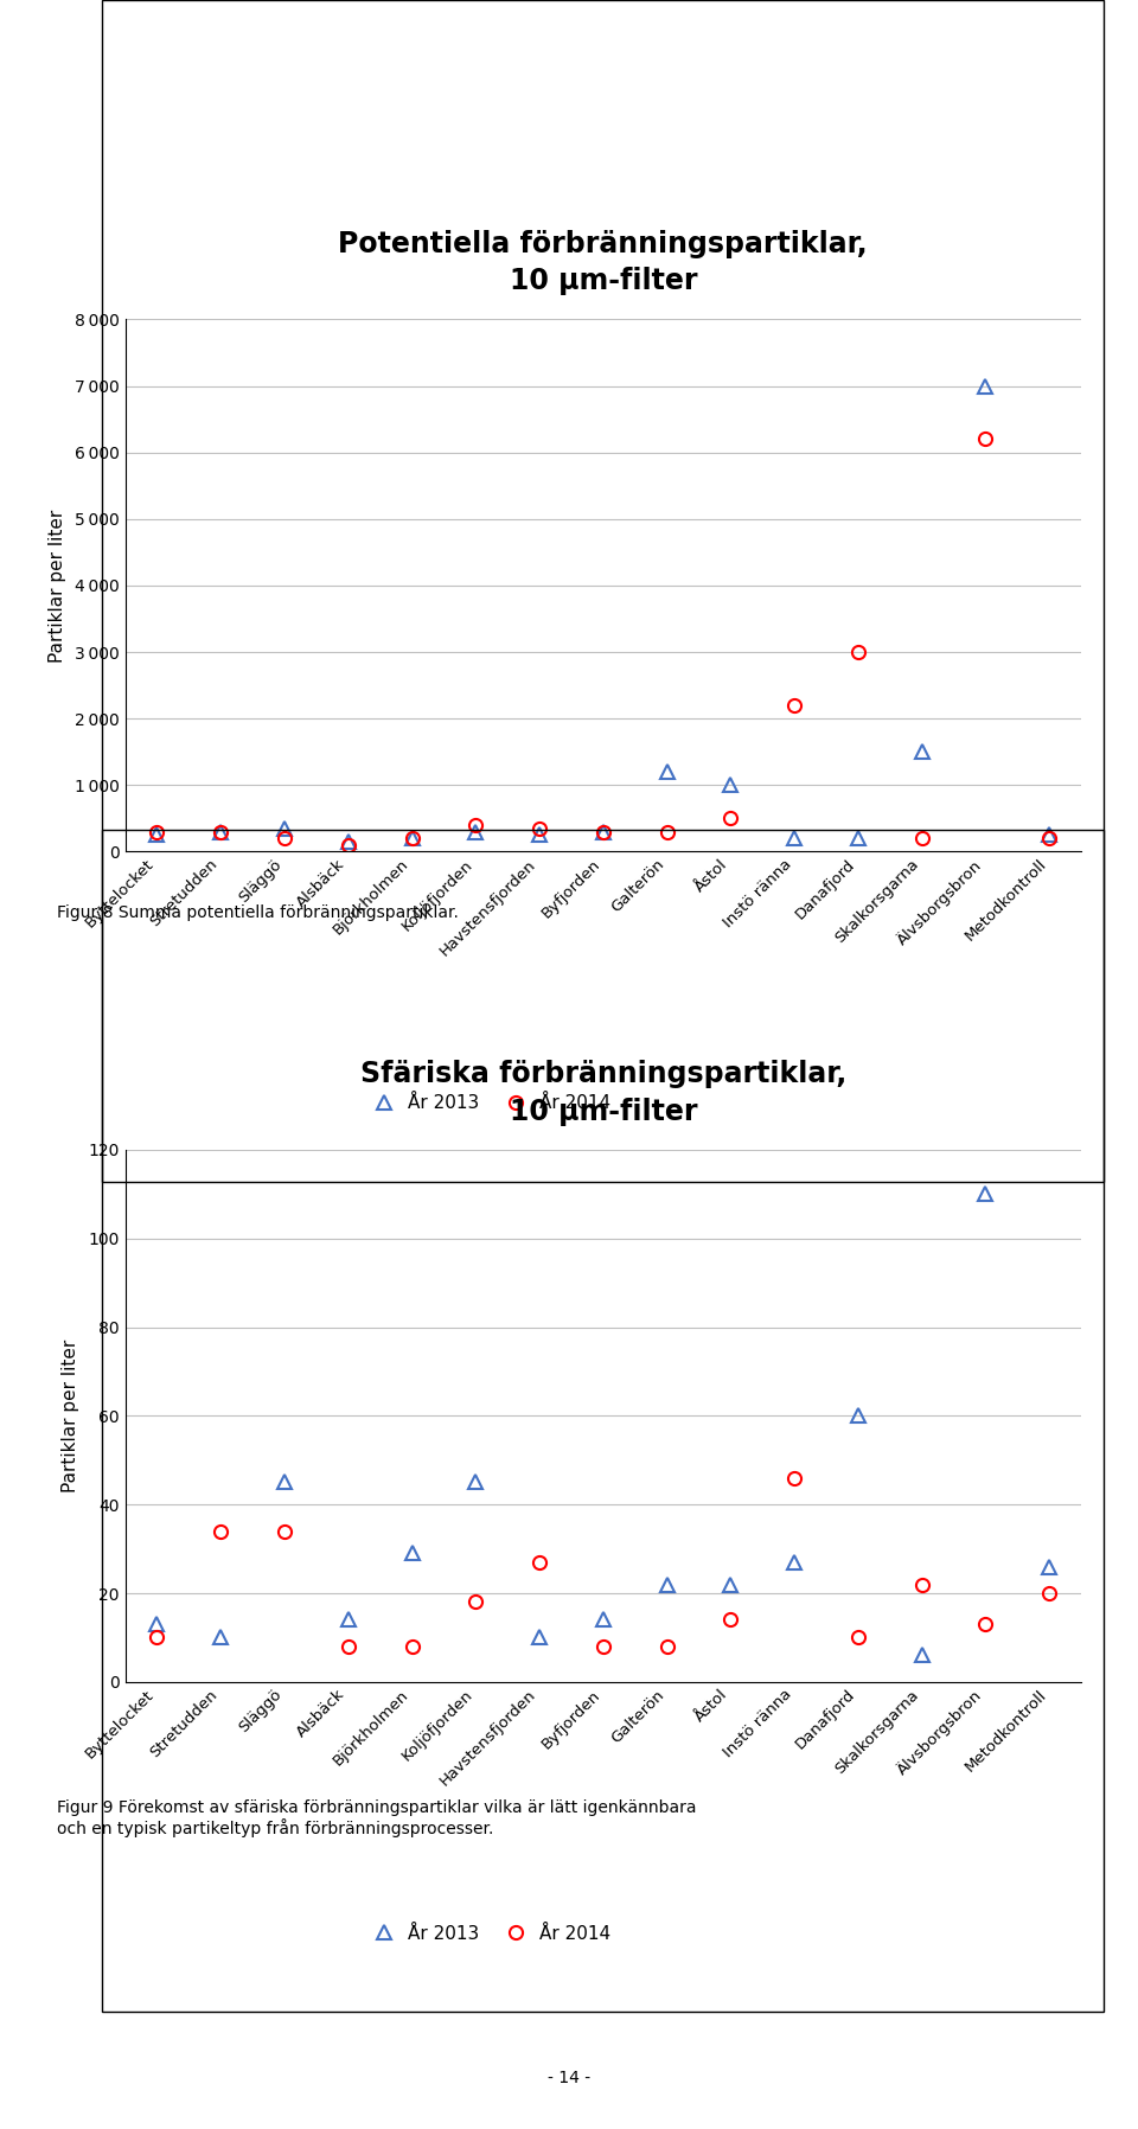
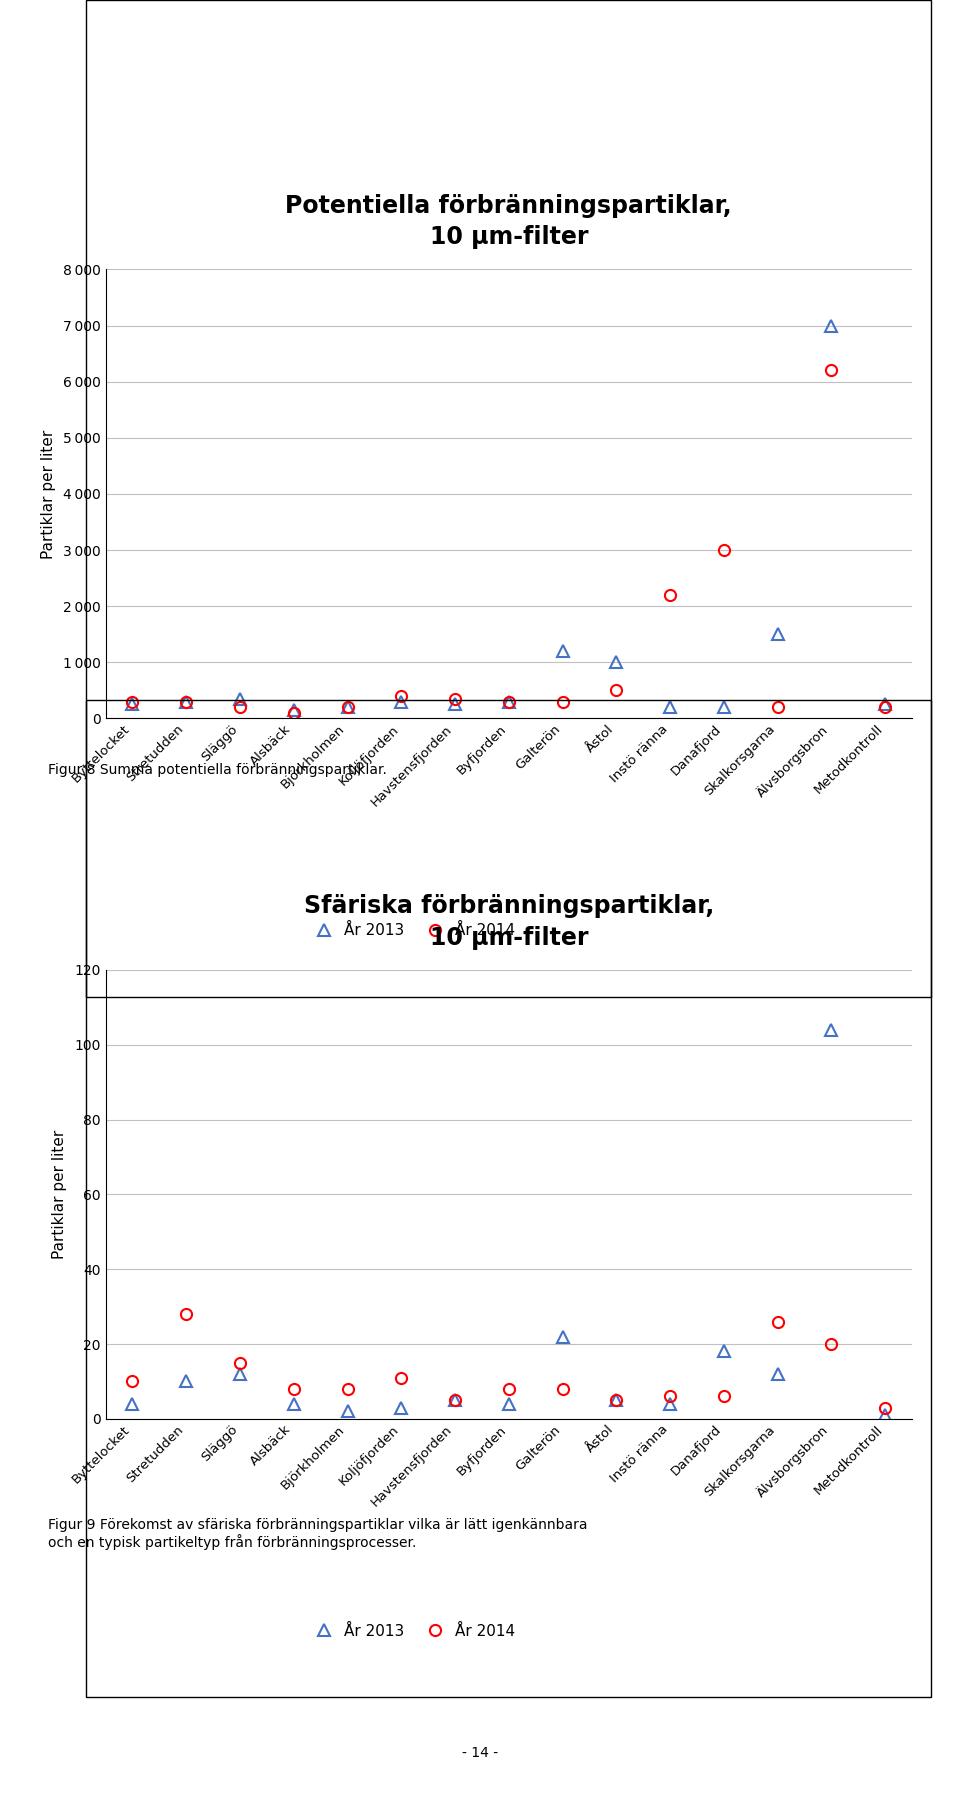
Sfäriska förbränningspartiklar, 10 µm-filter/År 2013/Byttelocket: 13 -> 4
Sfäriska förbränningspartiklar, 10 µm-filter/År 2014/Stretudden: 34 -> 28
Sfäriska förbränningspartiklar, 10 µm-filter/År 2013/Släggö: 45 -> 12
Sfäriska förbränningspartiklar, 10 µm-filter/År 2014/Släggö: 34 -> 15
Sfäriska förbränningspartiklar, 10 µm-filter/År 2013/Alsbäck: 14 -> 4
Sfäriska förbränningspartiklar, 10 µm-filter/År 2013/Björkholmen: 29 -> 2
Sfäriska förbränningspartiklar, 10 µm-filter/År 2013/Koljöfjorden: 45 -> 3
Sfäriska förbränningspartiklar, 10 µm-filter/År 2014/Koljöfjorden: 18 -> 11
Sfäriska förbränningspartiklar, 10 µm-filter/År 2013/Havstensfjorden: 10 -> 5
Sfäriska förbränningspartiklar, 10 µm-filter/År 2014/Havstensfjorden: 27 -> 5
Sfäriska förbränningspartiklar, 10 µm-filter/År 2013/Byfjorden: 14 -> 4
Sfäriska förbränningspartiklar, 10 µm-filter/År 2013/Åstol: 22 -> 5
Sfäriska förbränningspartiklar, 10 µm-filter/År 2014/Åstol: 14 -> 5
Sfäriska förbränningspartiklar, 10 µm-filter/År 2013/Instö ränna: 27 -> 4
Sfäriska förbränningspartiklar, 10 µm-filter/År 2014/Instö ränna: 46 -> 6
Sfäriska förbränningspartiklar, 10 µm-filter/År 2013/Danafjord: 60 -> 18
Sfäriska förbränningspartiklar, 10 µm-filter/År 2014/Danafjord: 10 -> 6
Sfäriska förbränningspartiklar, 10 µm-filter/År 2013/Skalkorsgarna: 6 -> 12
Sfäriska förbränningspartiklar, 10 µm-filter/År 2014/Skalkorsgarna: 22 -> 26
Sfäriska förbränningspartiklar, 10 µm-filter/År 2013/Älvsborgsbron: 110 -> 104
Sfäriska förbränningspartiklar, 10 µm-filter/År 2014/Älvsborgsbron: 13 -> 20
Sfäriska förbränningspartiklar, 10 µm-filter/År 2013/Metodkontroll: 26 -> 1
Sfäriska förbränningspartiklar, 10 µm-filter/År 2014/Metodkontroll: 20 -> 3
